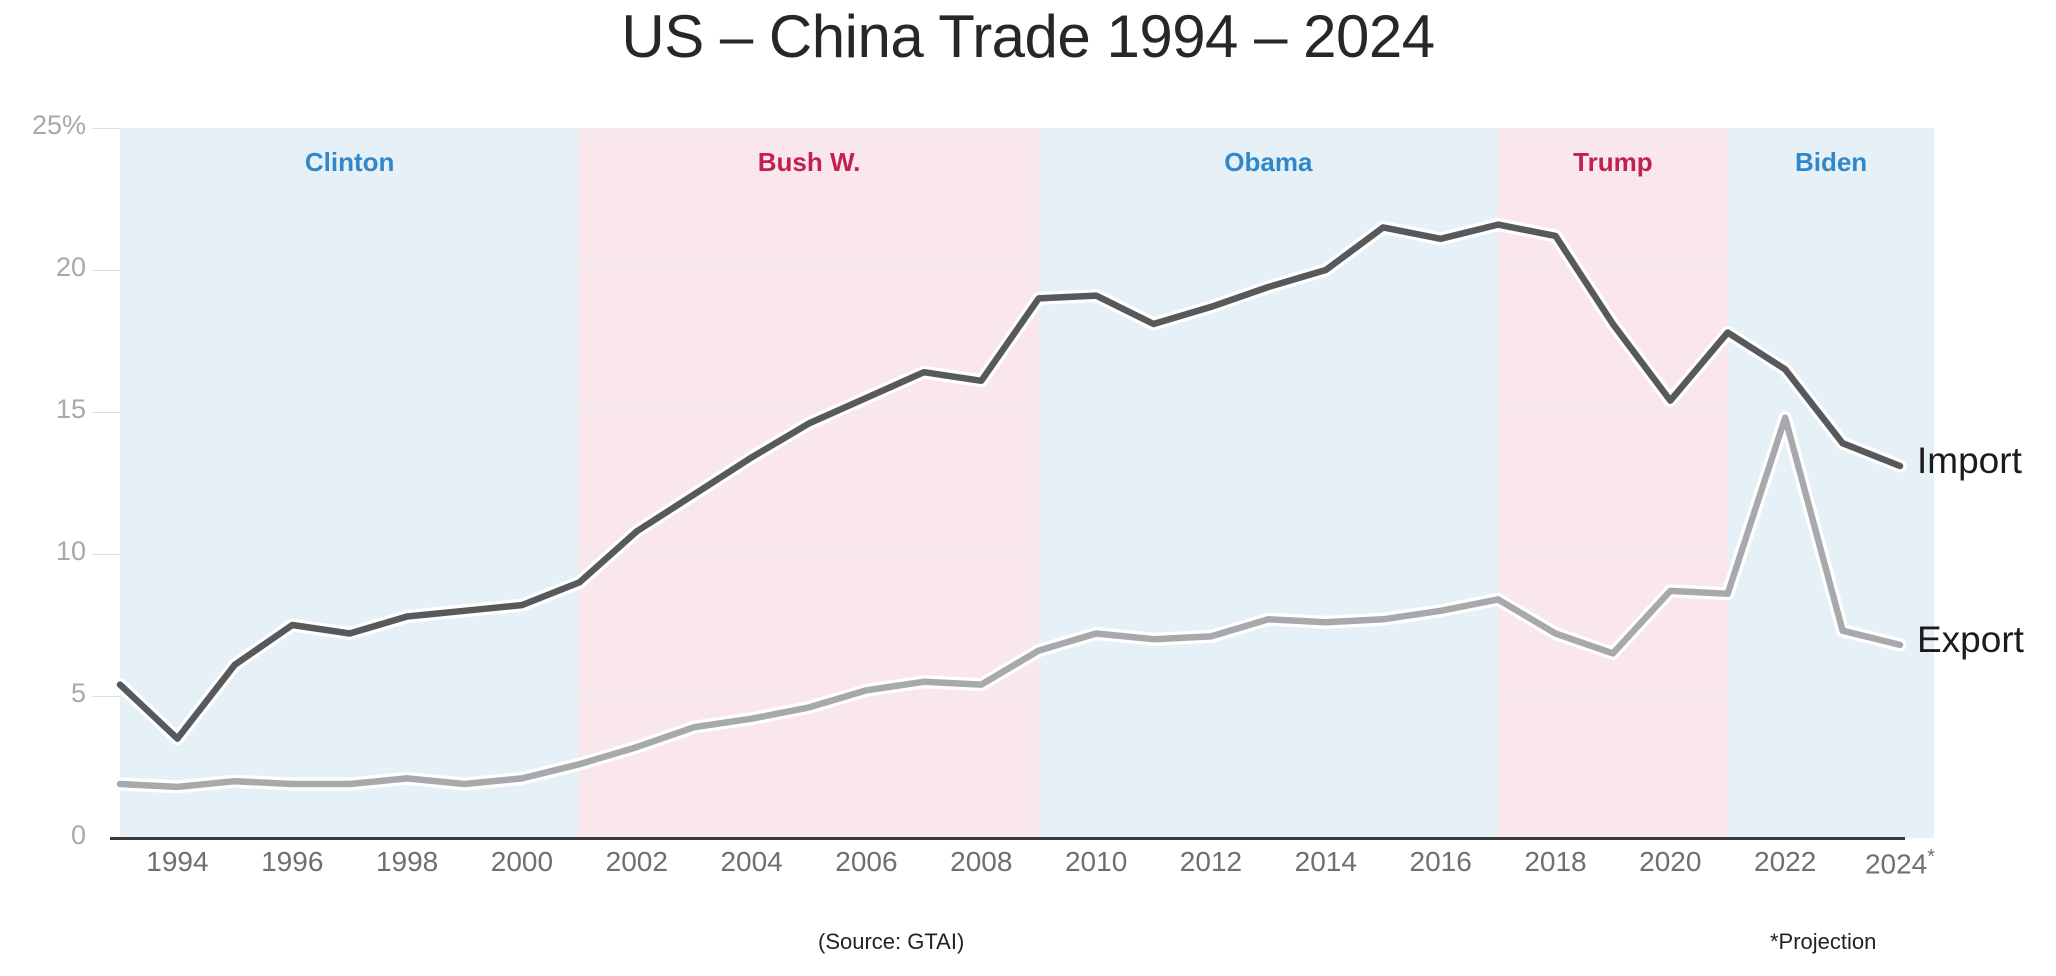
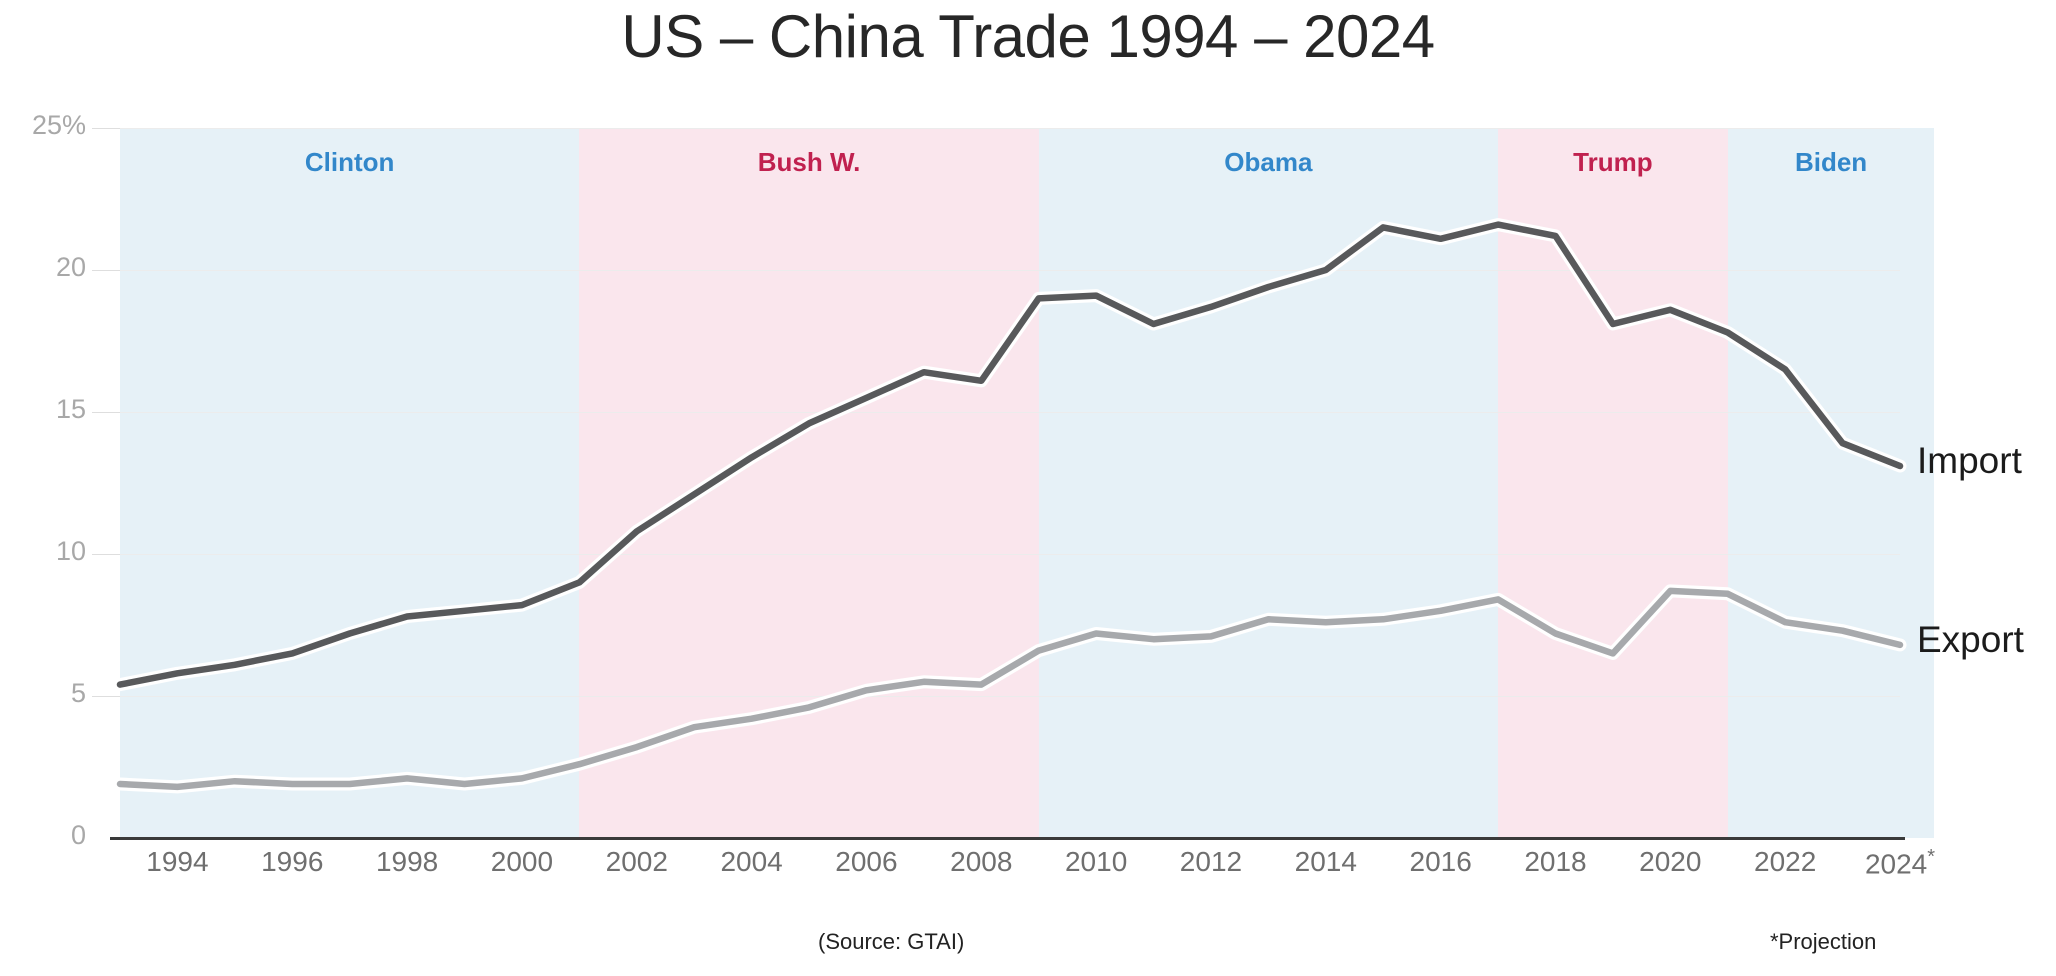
Import/1994: 3.5% -> 5.8%
Import/1996: 7.5% -> 6.5%
Import/2020: 15.4% -> 18.6%
Export/2022: 14.8% -> 7.6%
